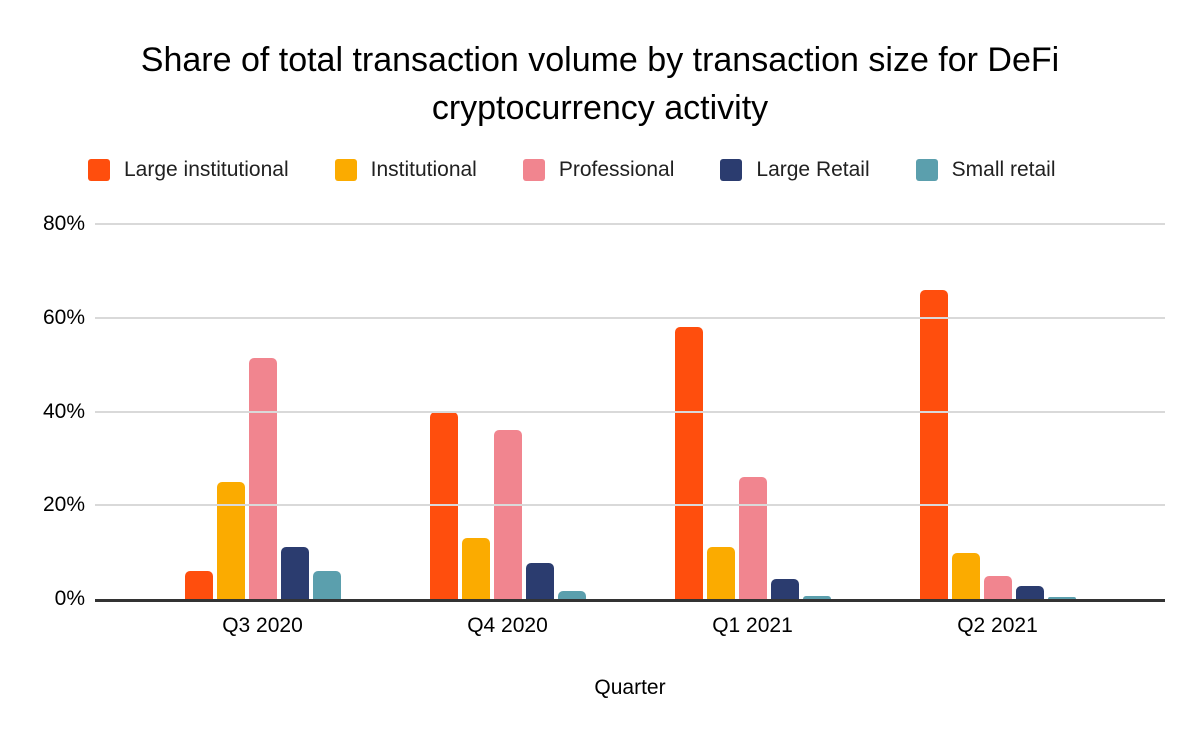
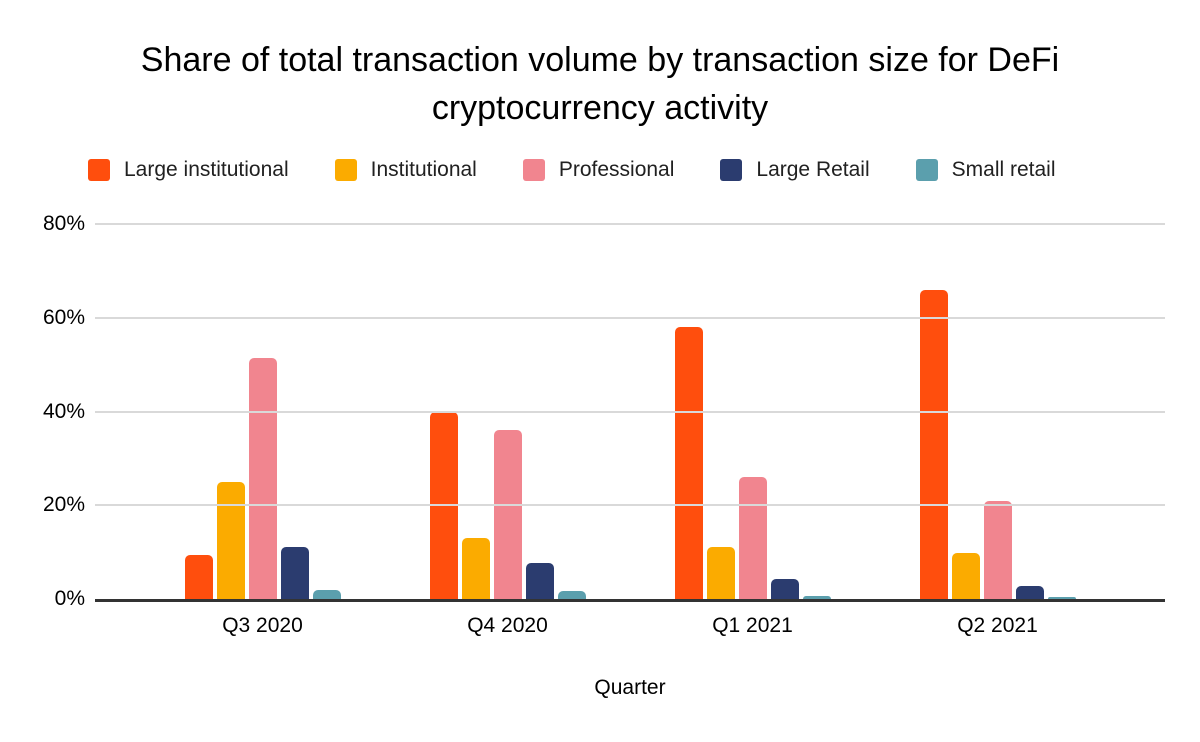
Large institutional/Q3 2020: 6% -> 9%
Small retail/Q3 2020: 6% -> 2%
Professional/Q2 2021: 5% -> 21%
